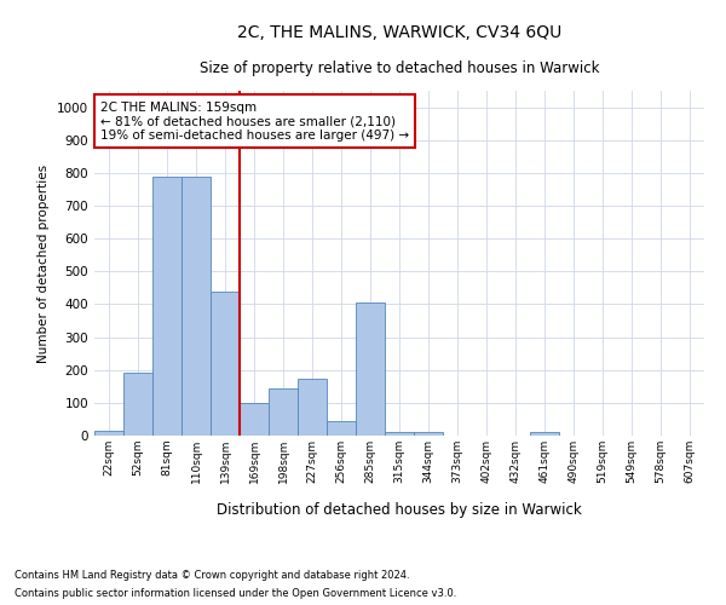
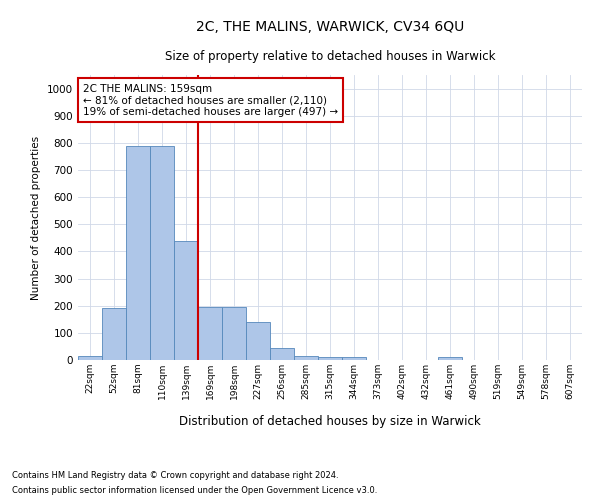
169sqm: 100 -> 195
198sqm: 145 -> 195
227sqm: 175 -> 140
285sqm: 405 -> 15
